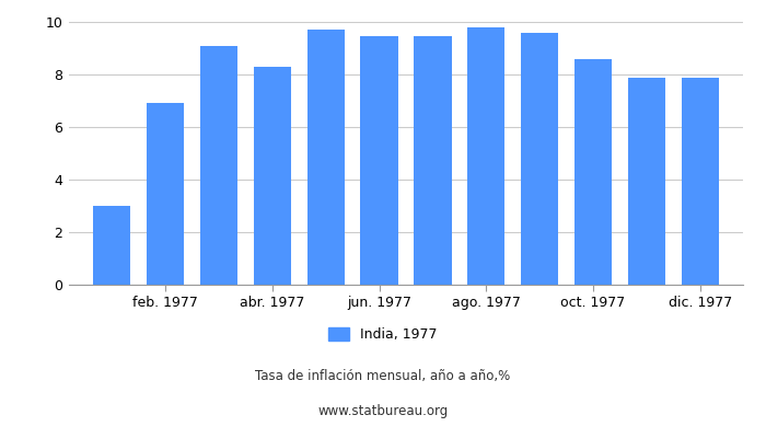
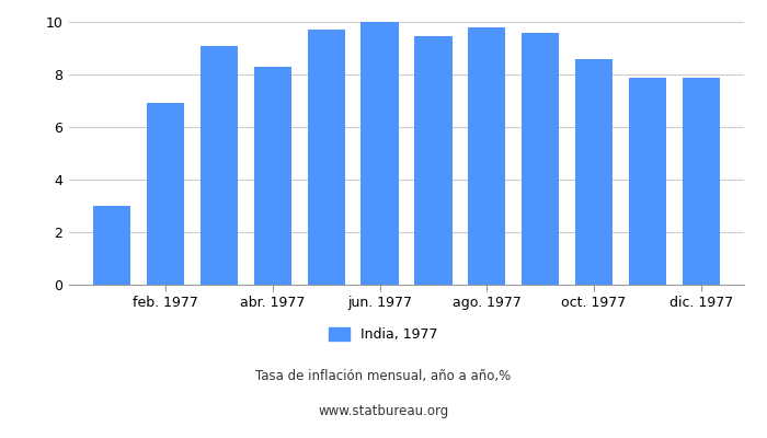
jun. 1977: 9.45 -> 10.00
